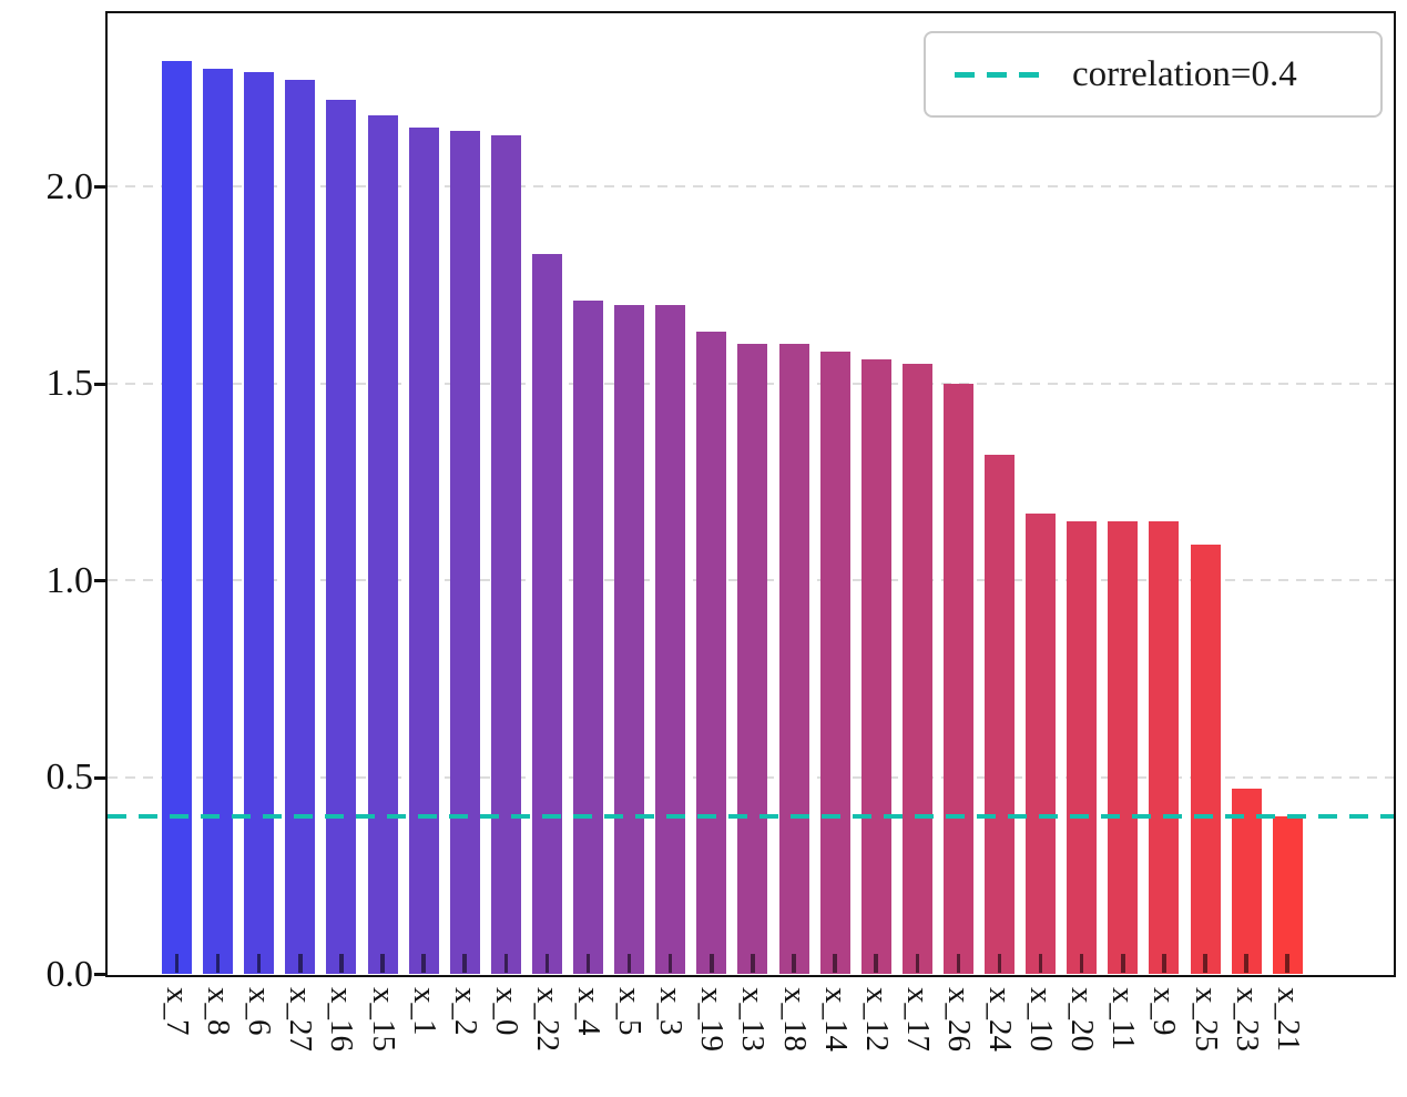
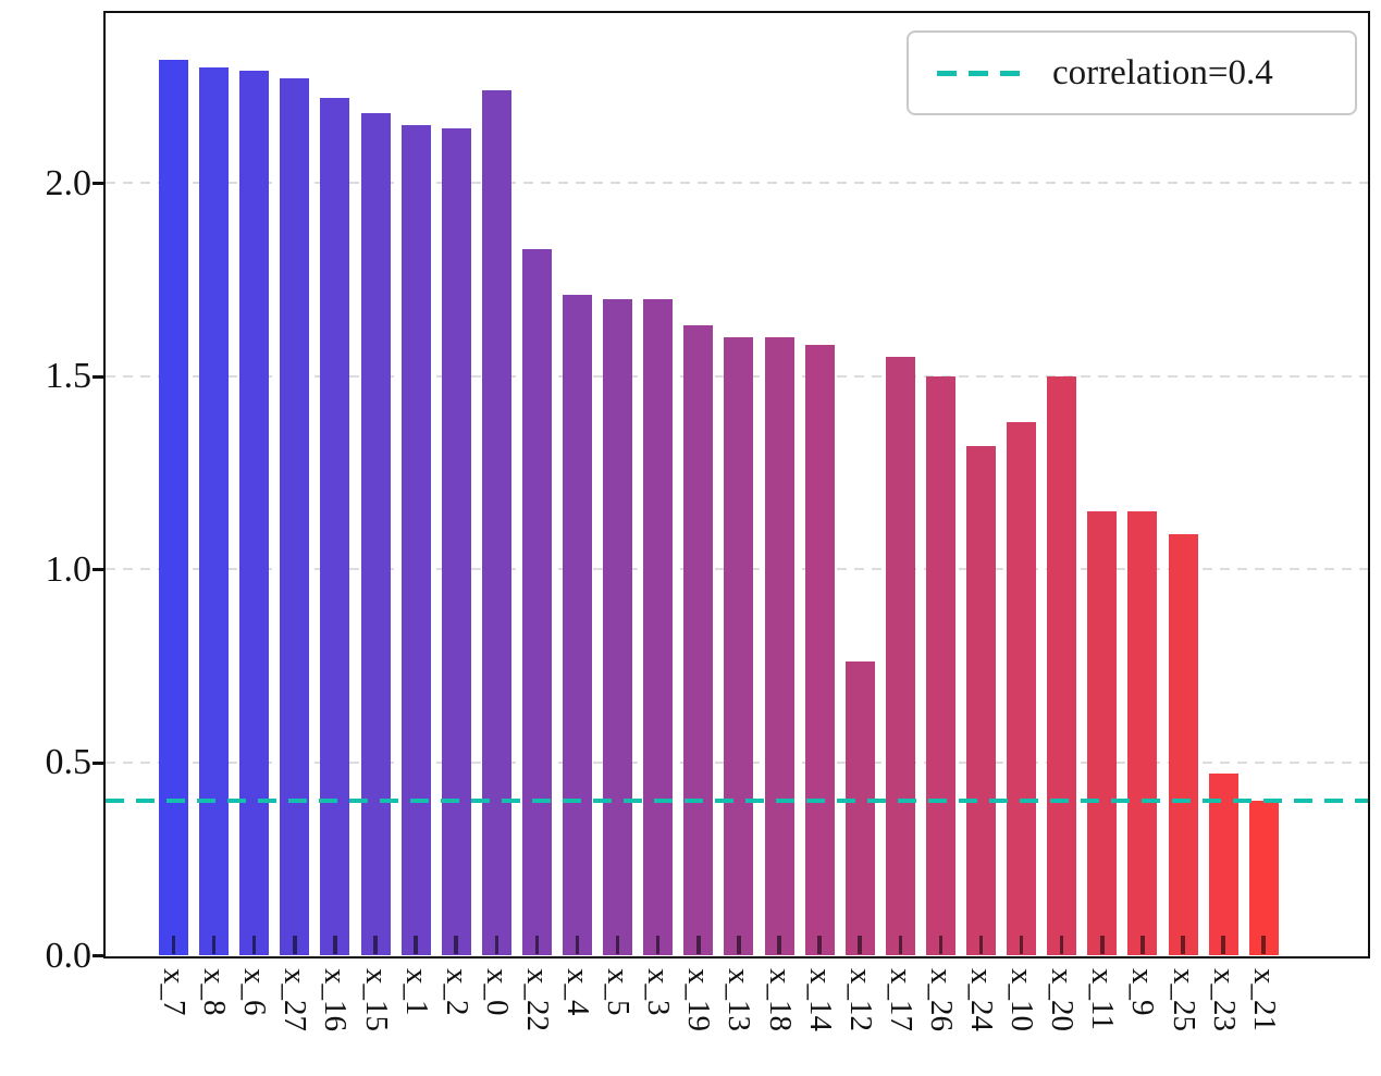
x_0: 2.13 -> 2.24
x_12: 1.56 -> 0.76
x_10: 1.17 -> 1.38
x_20: 1.15 -> 1.50
